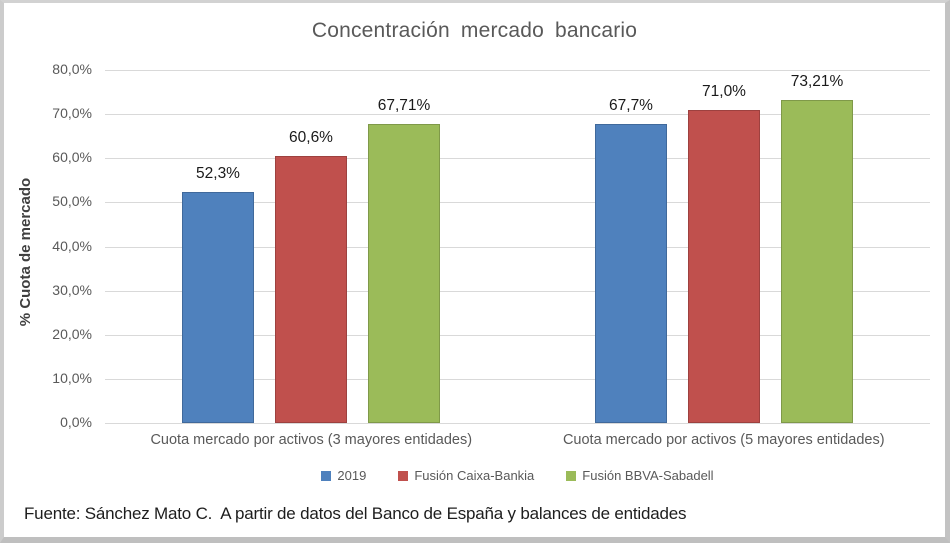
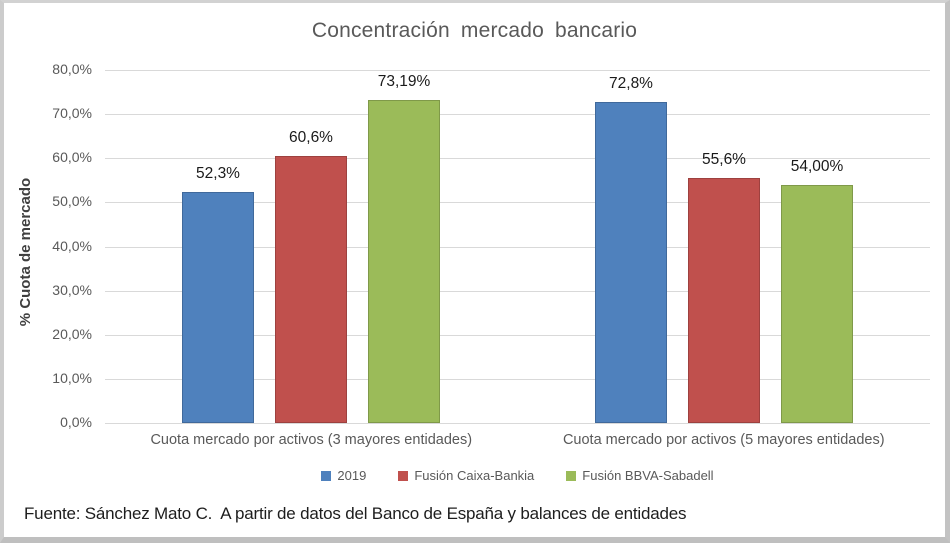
Fusión BBVA-Sabadell/Cuota mercado por activos (3 mayores entidades): 67,71% -> 73,19%
2019/Cuota mercado por activos (5 mayores entidades): 67,7% -> 72,8%
Fusión Caixa-Bankia/Cuota mercado por activos (5 mayores entidades): 71,0% -> 55,6%
Fusión BBVA-Sabadell/Cuota mercado por activos (5 mayores entidades): 73,21% -> 54,00%
